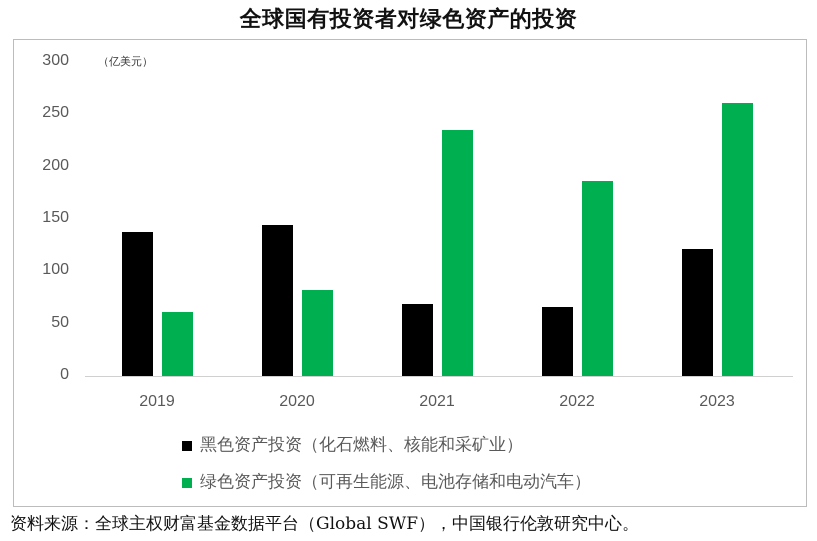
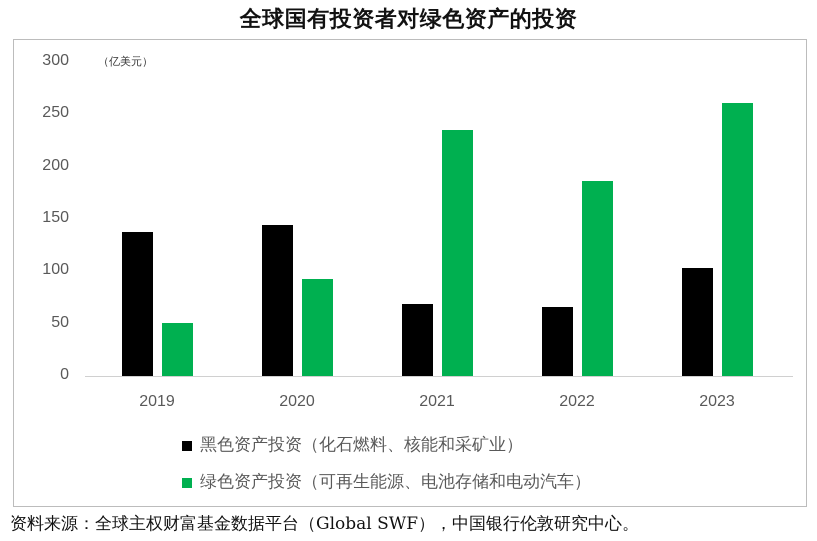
绿色资产投资（可再生能源、电池存储和电动汽车）/2019: 61 -> 51
绿色资产投资（可再生能源、电池存储和电动汽车）/2020: 82 -> 93
黑色资产投资（化石燃料、核能和采矿业）/2023: 121 -> 103
